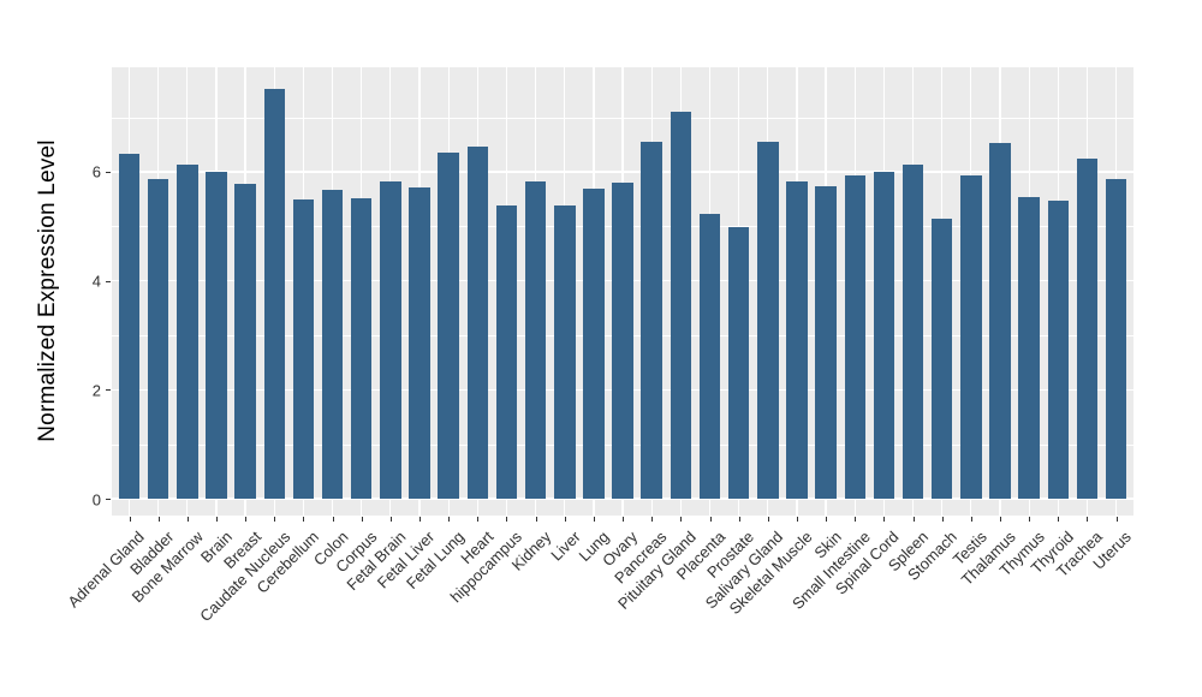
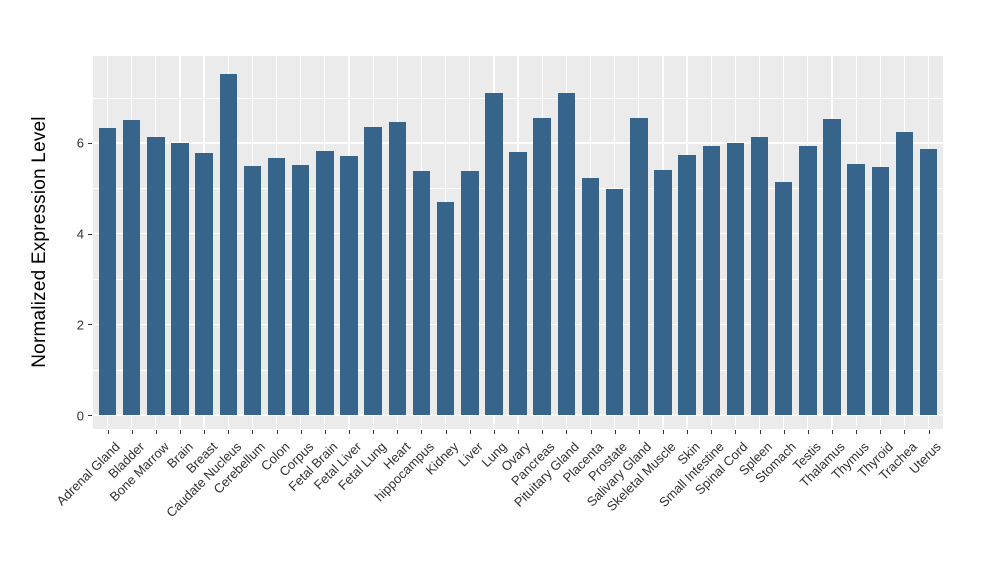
Bladder: 5.9 -> 6.5
Kidney: 5.8 -> 4.7
Lung: 5.7 -> 7.1
Skeletal Muscle: 5.8 -> 5.4
